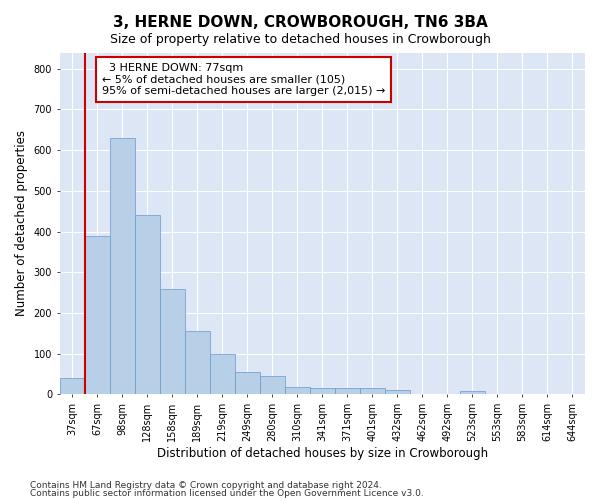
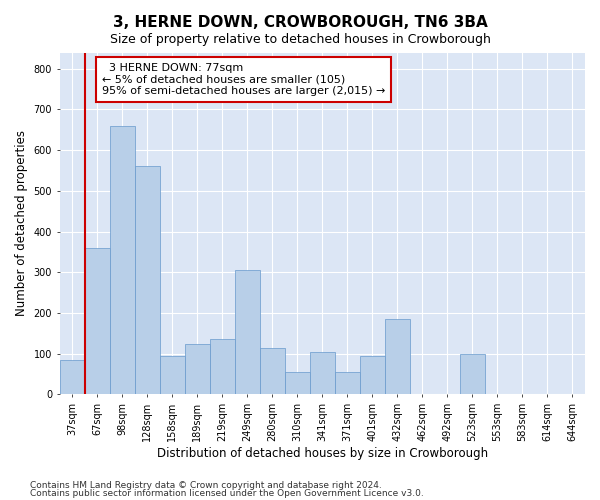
37sqm: 40 -> 85
67sqm: 390 -> 360
98sqm: 630 -> 660
128sqm: 440 -> 560
158sqm: 260 -> 95
189sqm: 155 -> 125
219sqm: 100 -> 135
249sqm: 55 -> 305
280sqm: 45 -> 115
310sqm: 18 -> 55
341sqm: 17 -> 105
371sqm: 17 -> 55
401sqm: 16 -> 95
432sqm: 10 -> 185
523sqm: 8 -> 100
